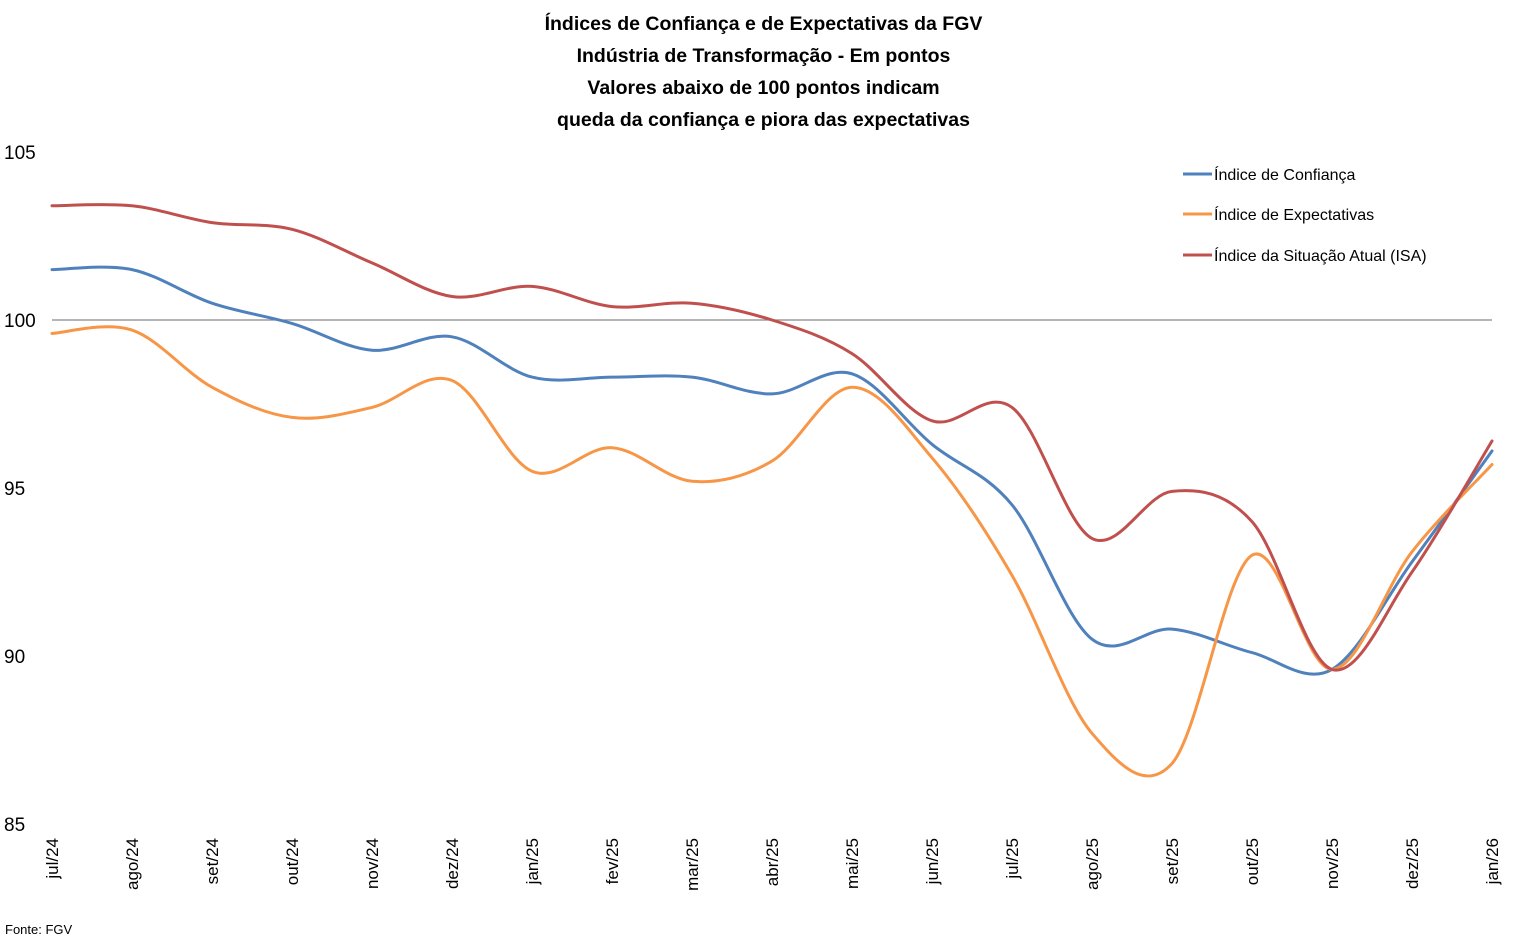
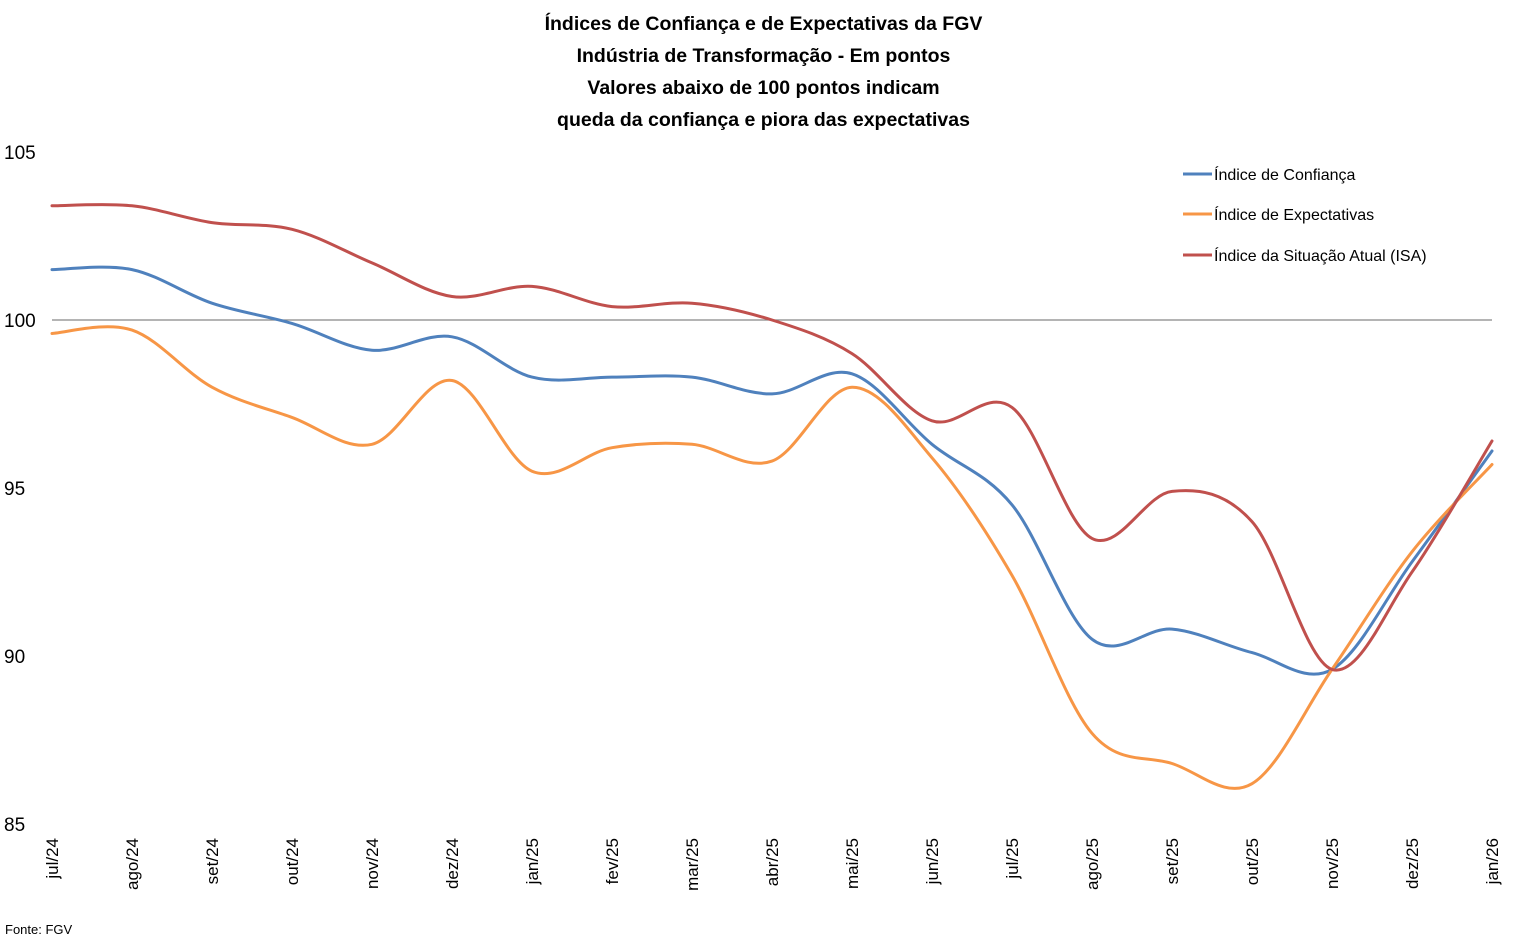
Índice de Expectativas/nov/24: 97.4 -> 96.3
Índice de Expectativas/mar/25: 95.2 -> 96.3
Índice de Expectativas/out/25: 93.0 -> 86.2
